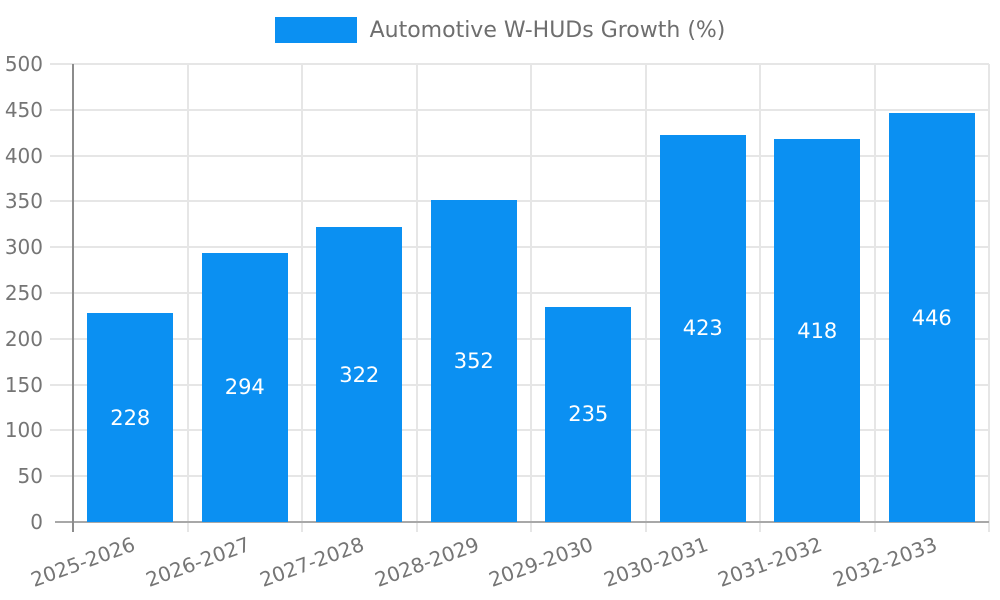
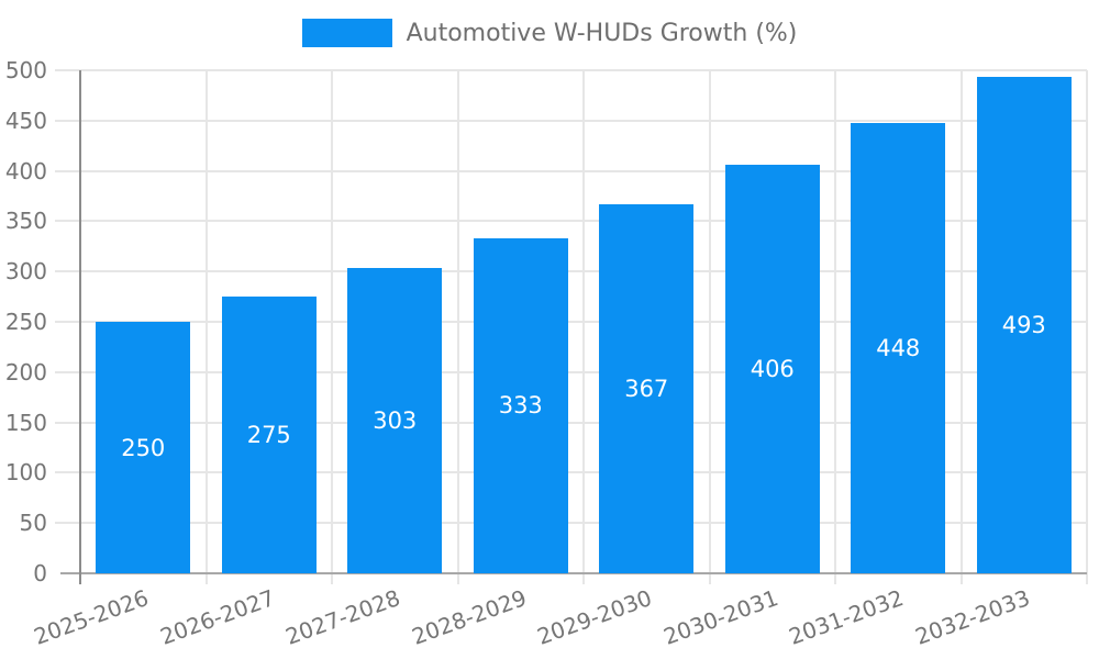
2025-2026: 228 -> 250
2026-2027: 294 -> 275
2027-2028: 322 -> 303
2028-2029: 352 -> 333
2029-2030: 235 -> 367
2030-2031: 423 -> 406
2031-2032: 418 -> 448
2032-2033: 446 -> 493
